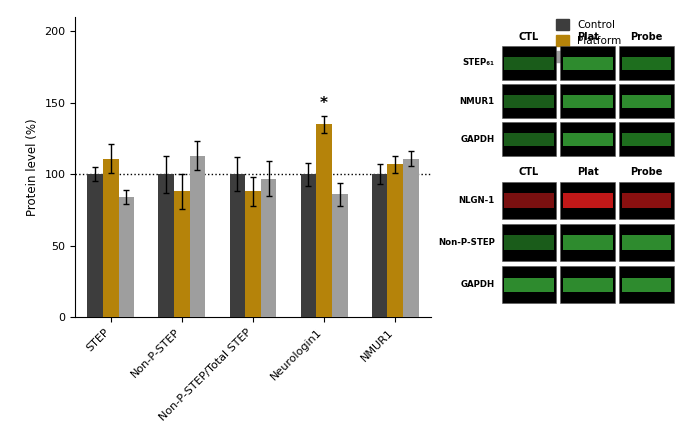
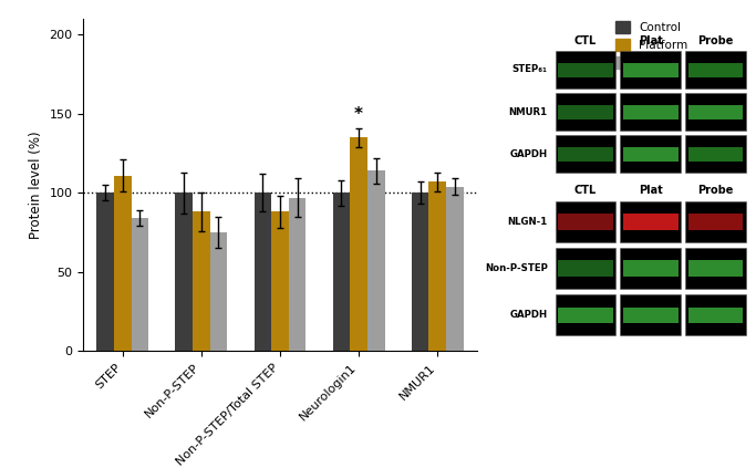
Probe/Non-P-STEP: 113 -> 75
Probe/Neurologin1: 86 -> 114
Probe/NMUR1: 111 -> 104
